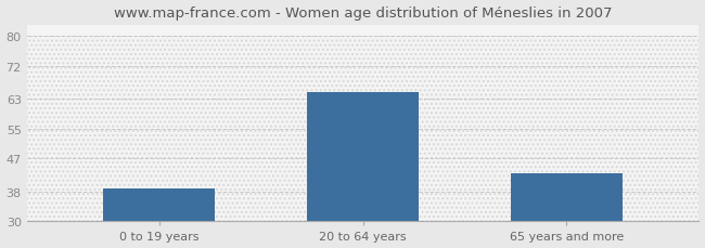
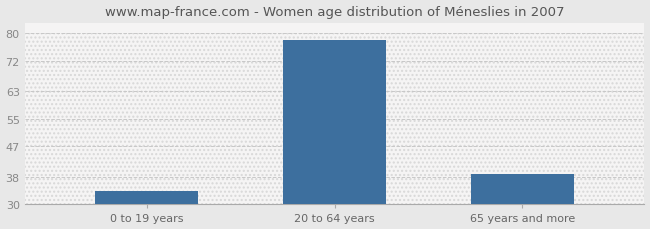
0 to 19 years: 39 -> 34
20 to 64 years: 65 -> 78
65 years and more: 43 -> 39
